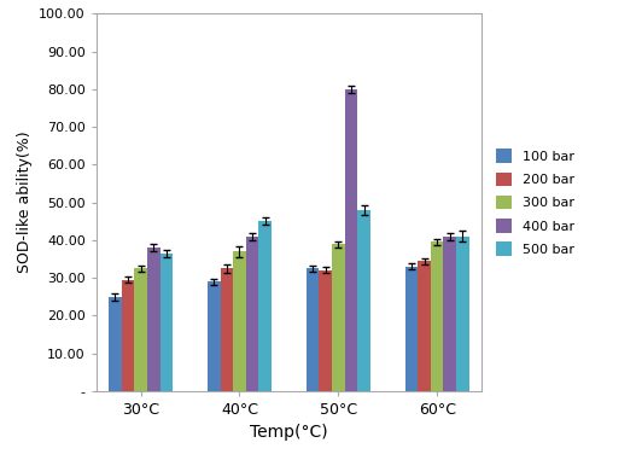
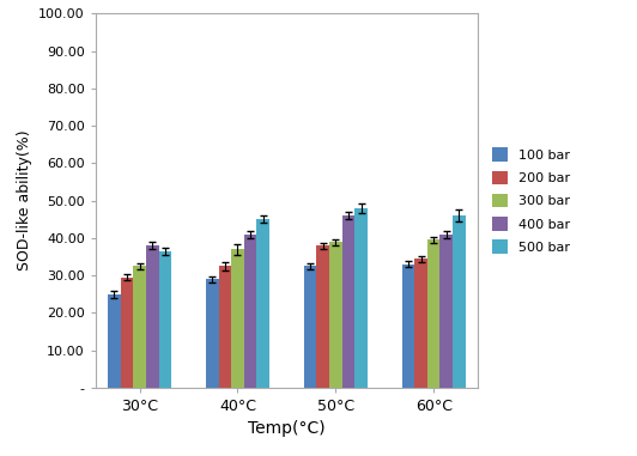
200 bar/50°C: 32.0 -> 38.0
400 bar/50°C: 80 -> 46
500 bar/60°C: 41.0 -> 46.0
